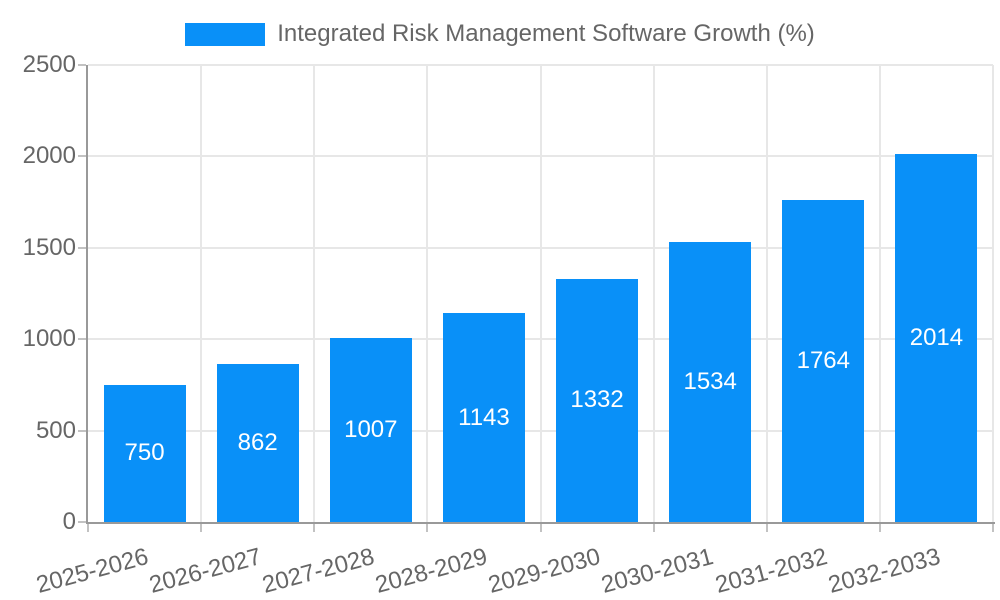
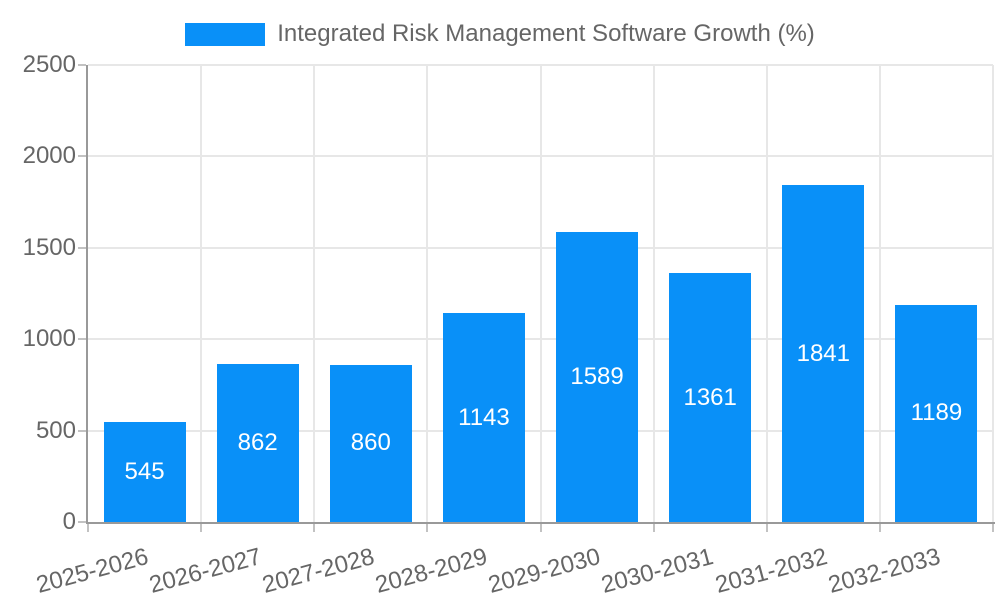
2025-2026: 750 -> 545
2027-2028: 1007 -> 860
2029-2030: 1332 -> 1589
2030-2031: 1534 -> 1361
2031-2032: 1764 -> 1841
2032-2033: 2014 -> 1189
